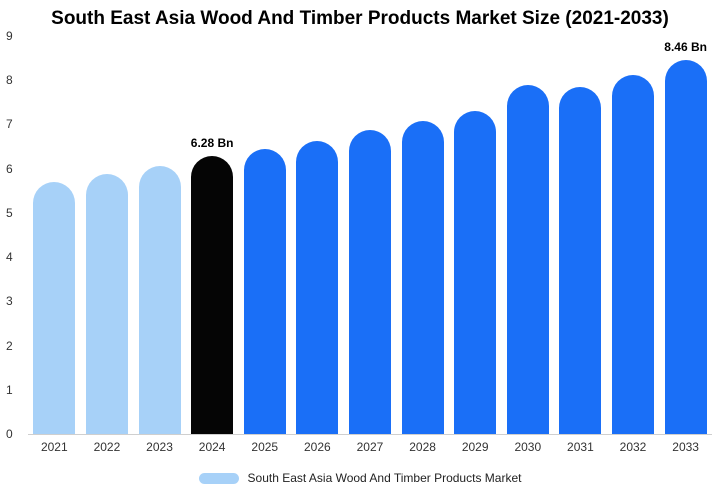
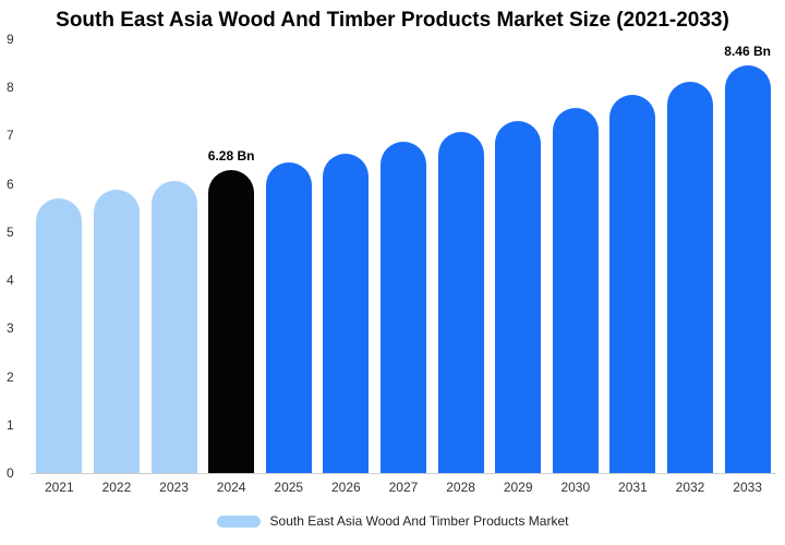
2030: 7.9 -> 7.6
